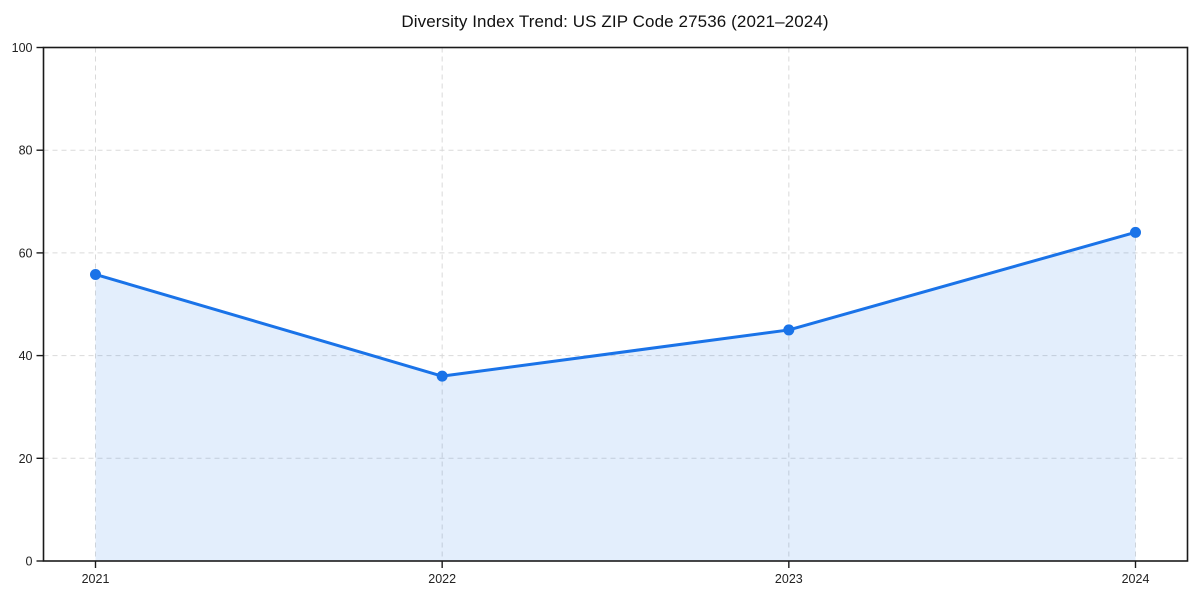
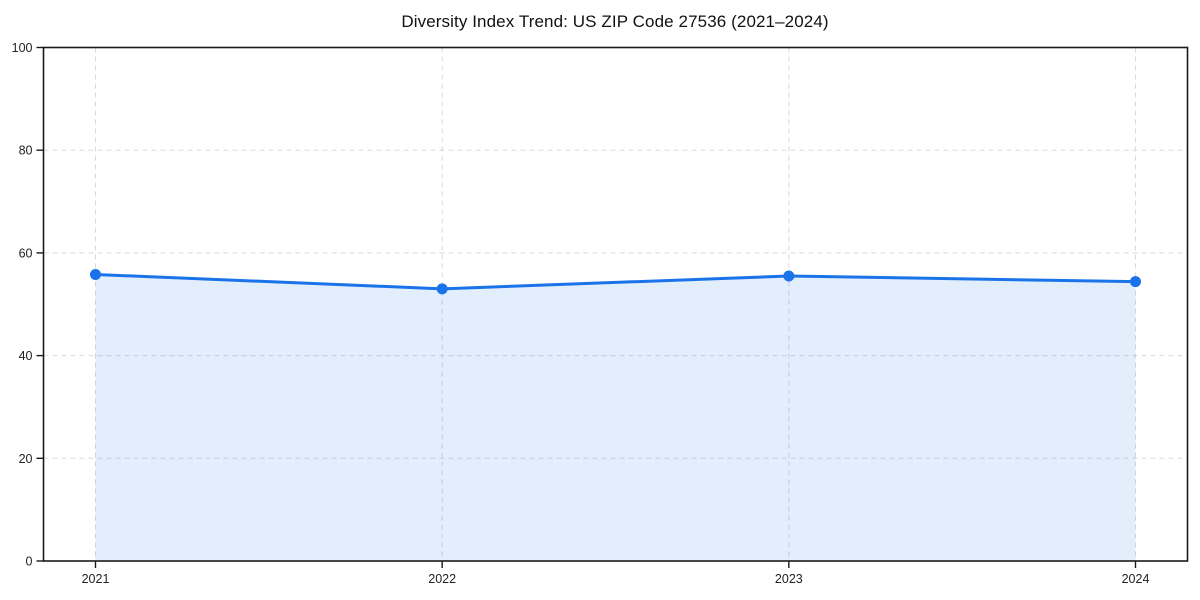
2022: 36 -> 53
2023: 45 -> 56
2024: 64 -> 54
